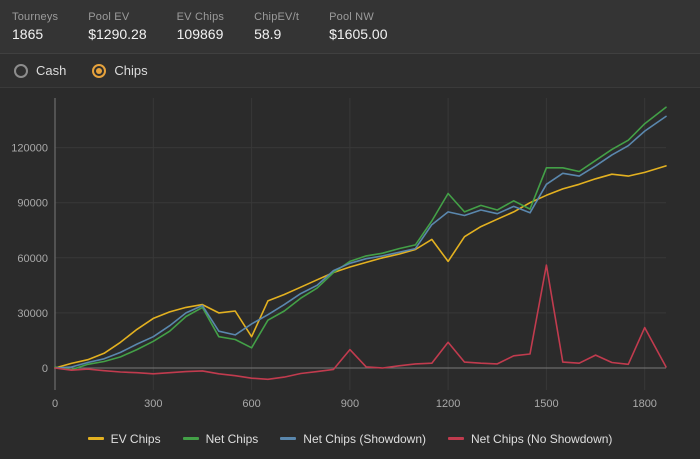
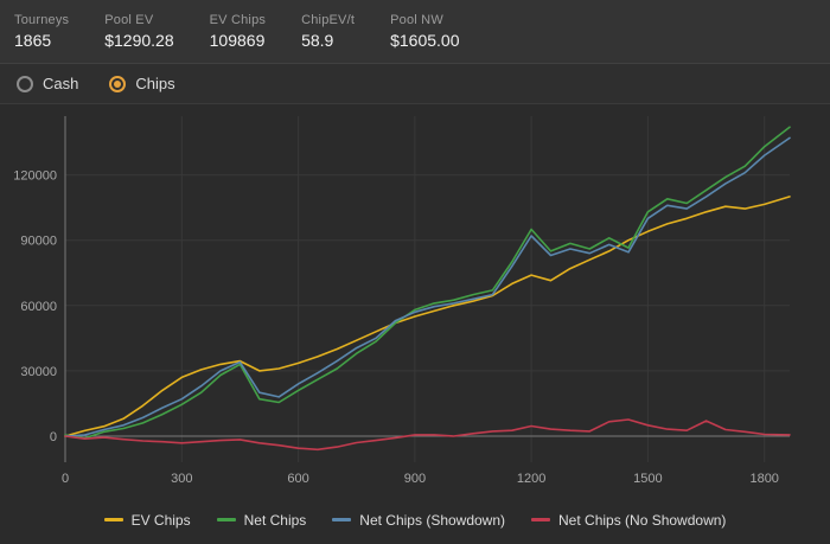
EV Chips/600: 17000 -> 34000
Net Chips/600: 11000 -> 21000
Net Chips (No Showdown)/900: 10000 -> 1000
EV Chips/1200: 58000 -> 74000
Net Chips (Showdown)/1200: 85000 -> 92000
Net Chips (No Showdown)/1200: 14000 -> 5000
Net Chips/1500: 109000 -> 103000
Net Chips (No Showdown)/1500: 56000 -> 5000
Net Chips (No Showdown)/1800: 22000 -> 1000
